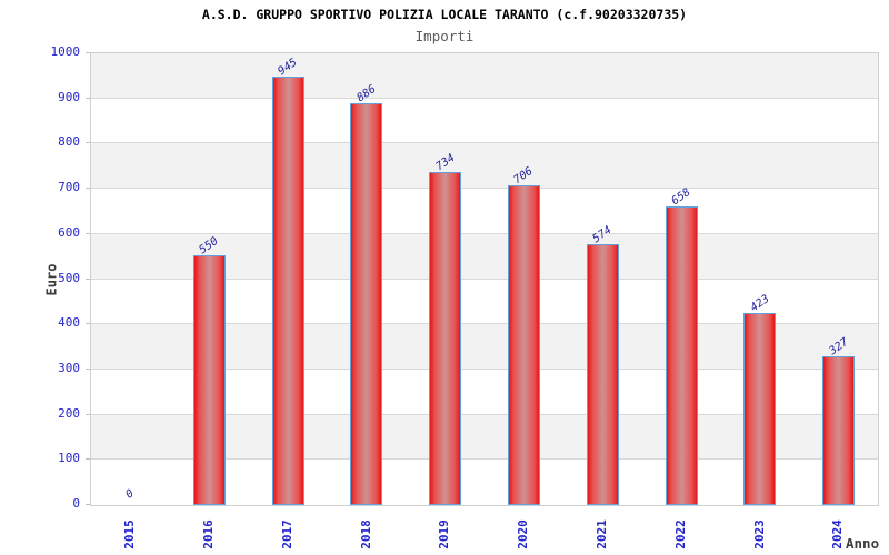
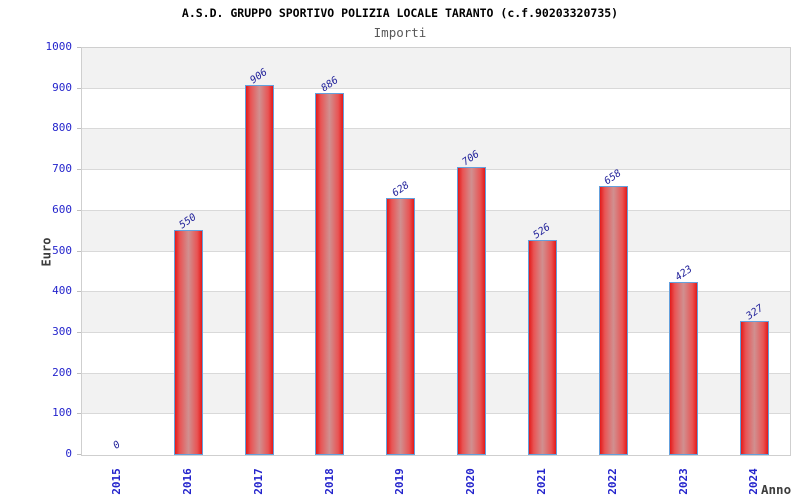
2017: 945 -> 906
2019: 734 -> 628
2021: 574 -> 526
